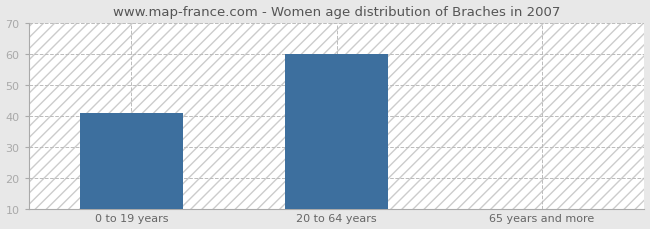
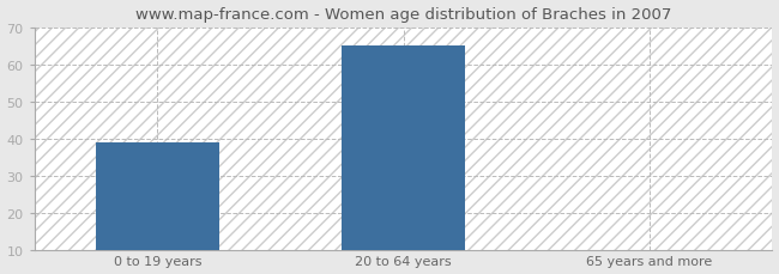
0 to 19 years: 41 -> 39
20 to 64 years: 60 -> 65
